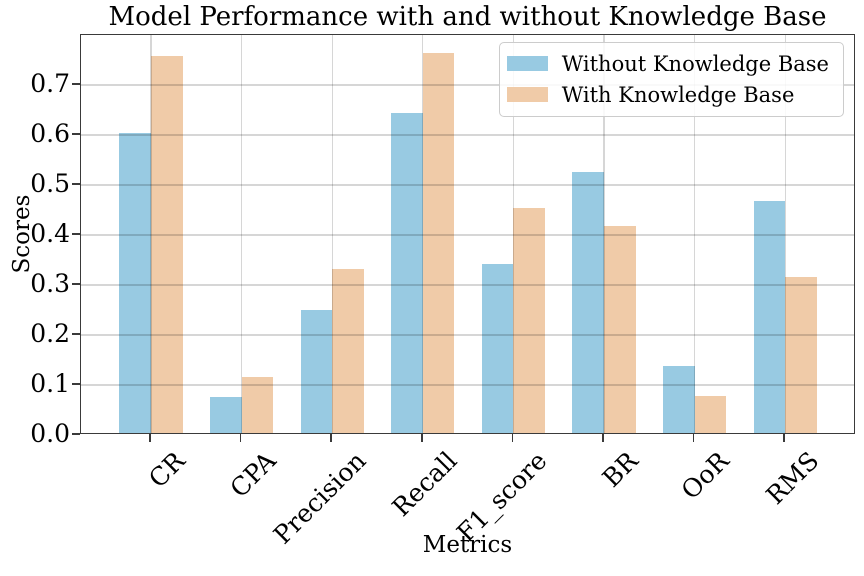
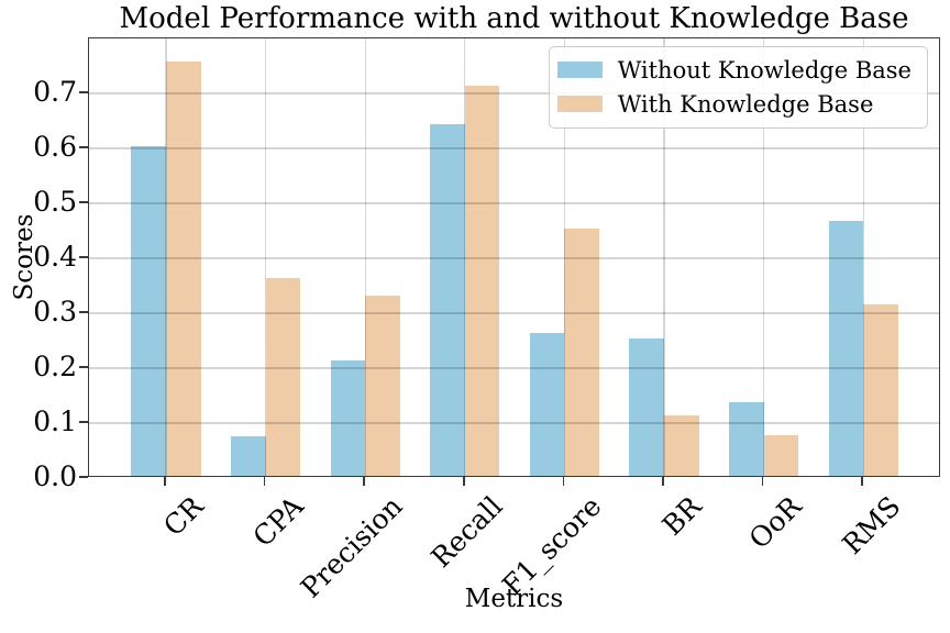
With Knowledge Base/CPA: 0.11 -> 0.36
Without Knowledge Base/Precision: 0.25 -> 0.21
With Knowledge Base/Recall: 0.76 -> 0.71
Without Knowledge Base/F1_score: 0.34 -> 0.26
Without Knowledge Base/BR: 0.52 -> 0.25
With Knowledge Base/BR: 0.41 -> 0.11
